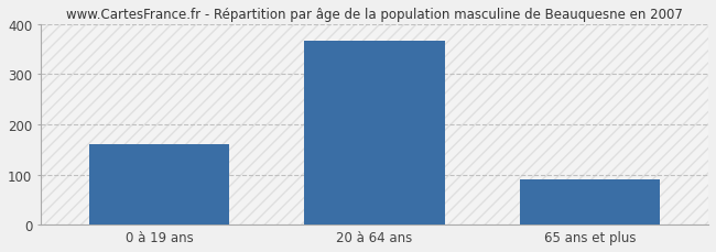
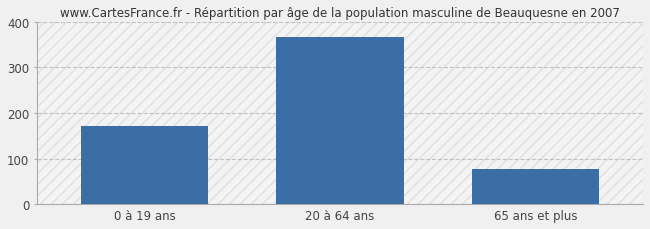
0 à 19 ans: 160 -> 172
65 ans et plus: 90 -> 77
